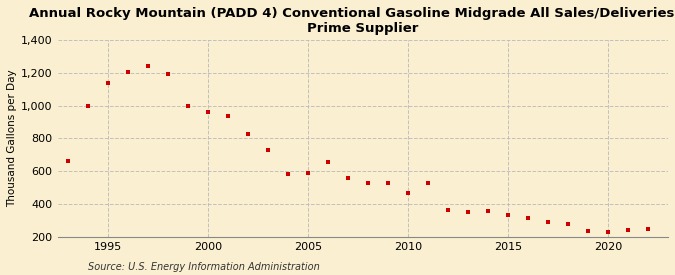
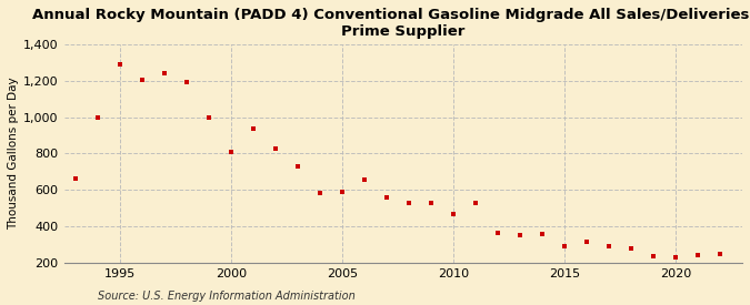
1995: 1,140 -> 1,290
2000: 960 -> 810
2015: 330 -> 290
